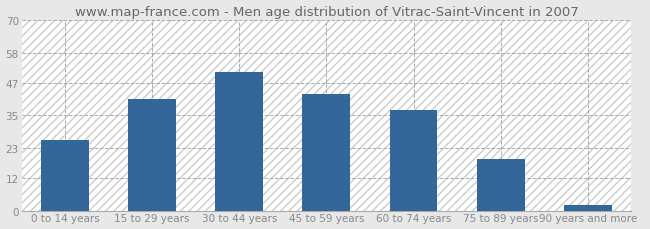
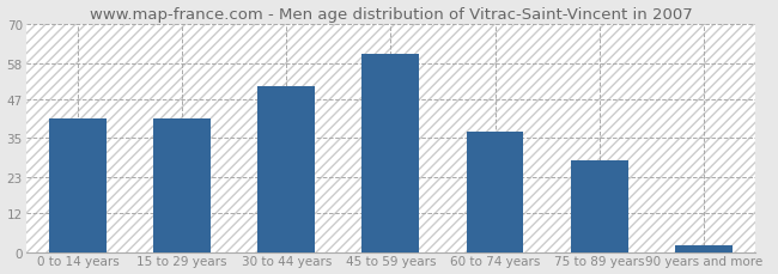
0 to 14 years: 26 -> 41
45 to 59 years: 43 -> 61
75 to 89 years: 19 -> 28
